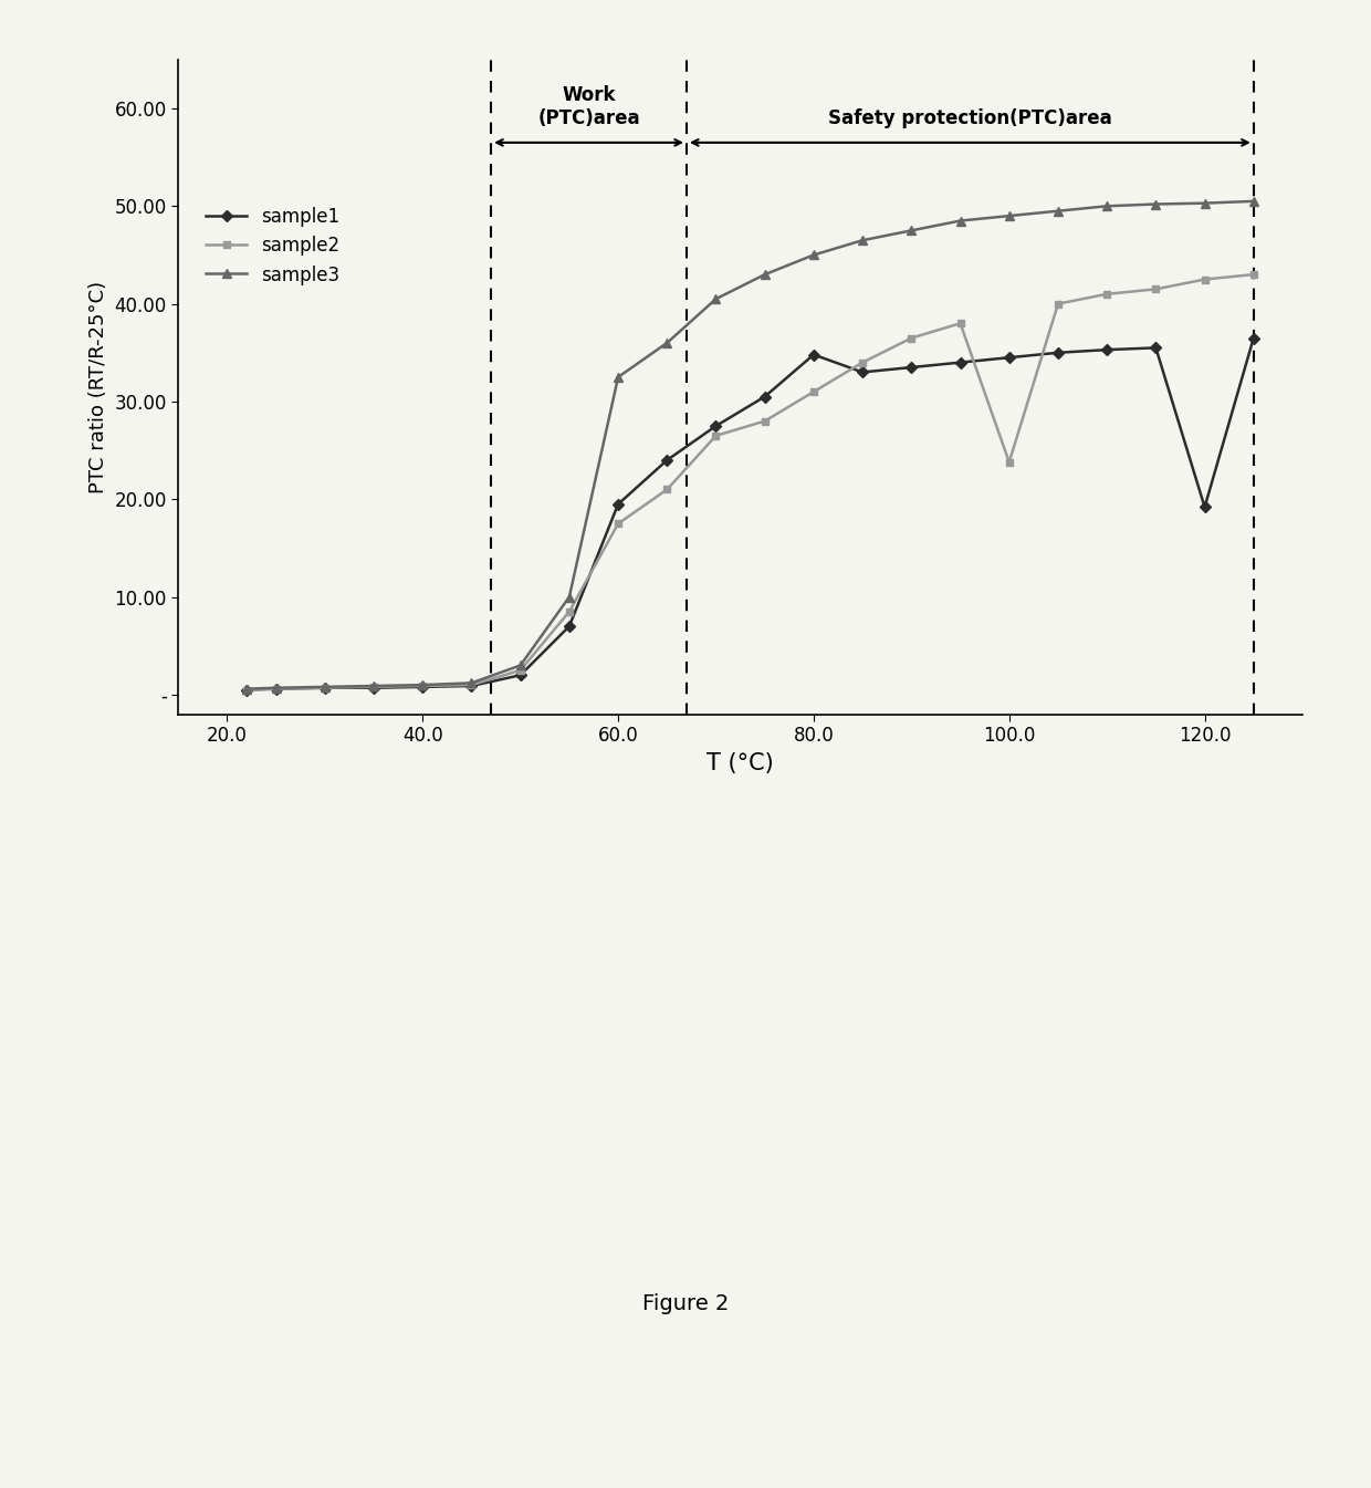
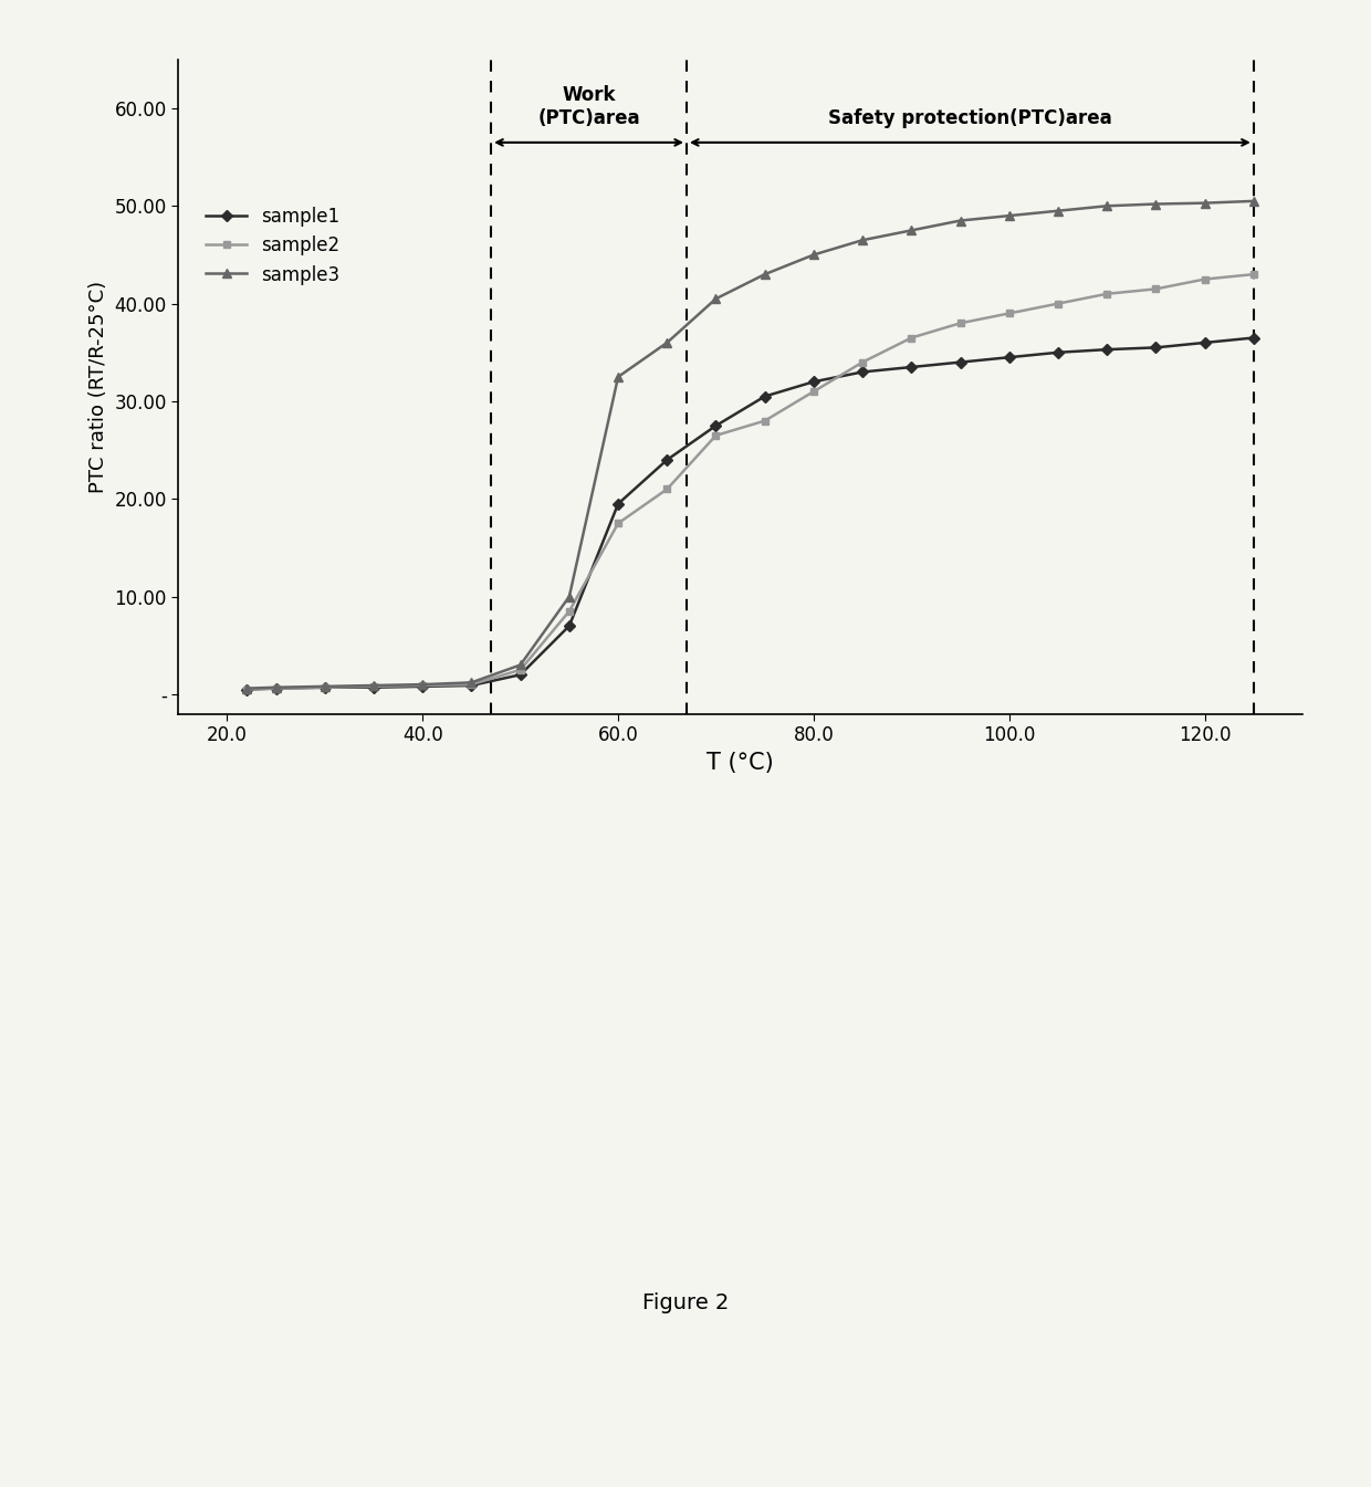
sample1/80.0: 34.8 -> 32.0
sample2/100.0: 23.8 -> 39.0
sample1/120.0: 19.2 -> 36.0
